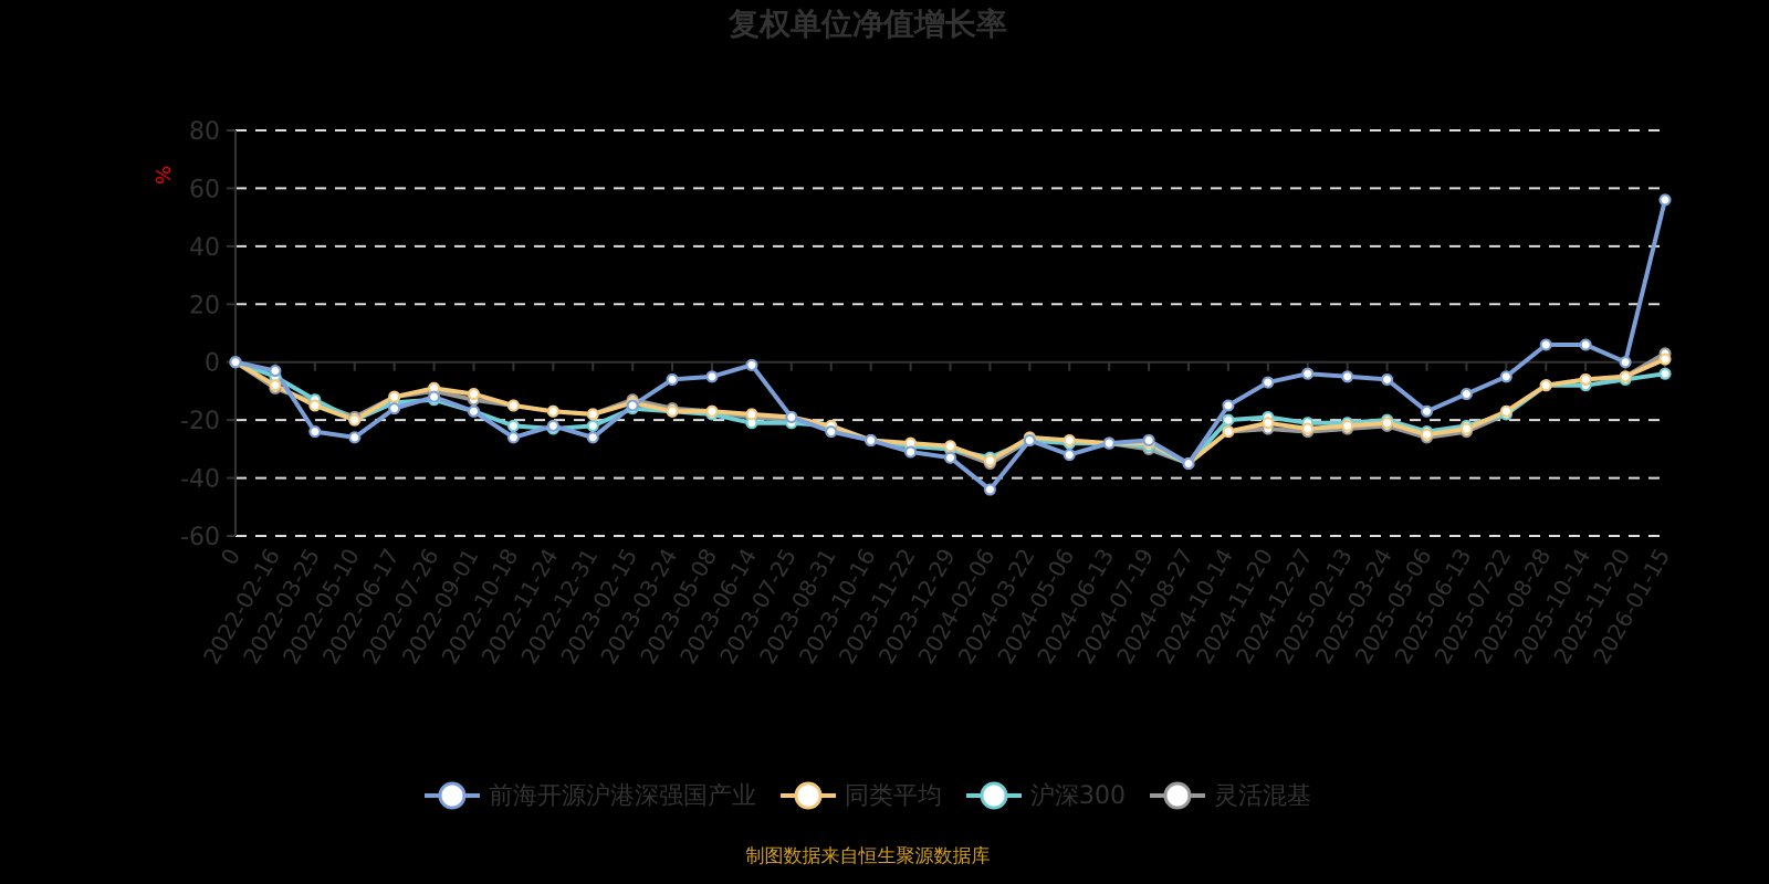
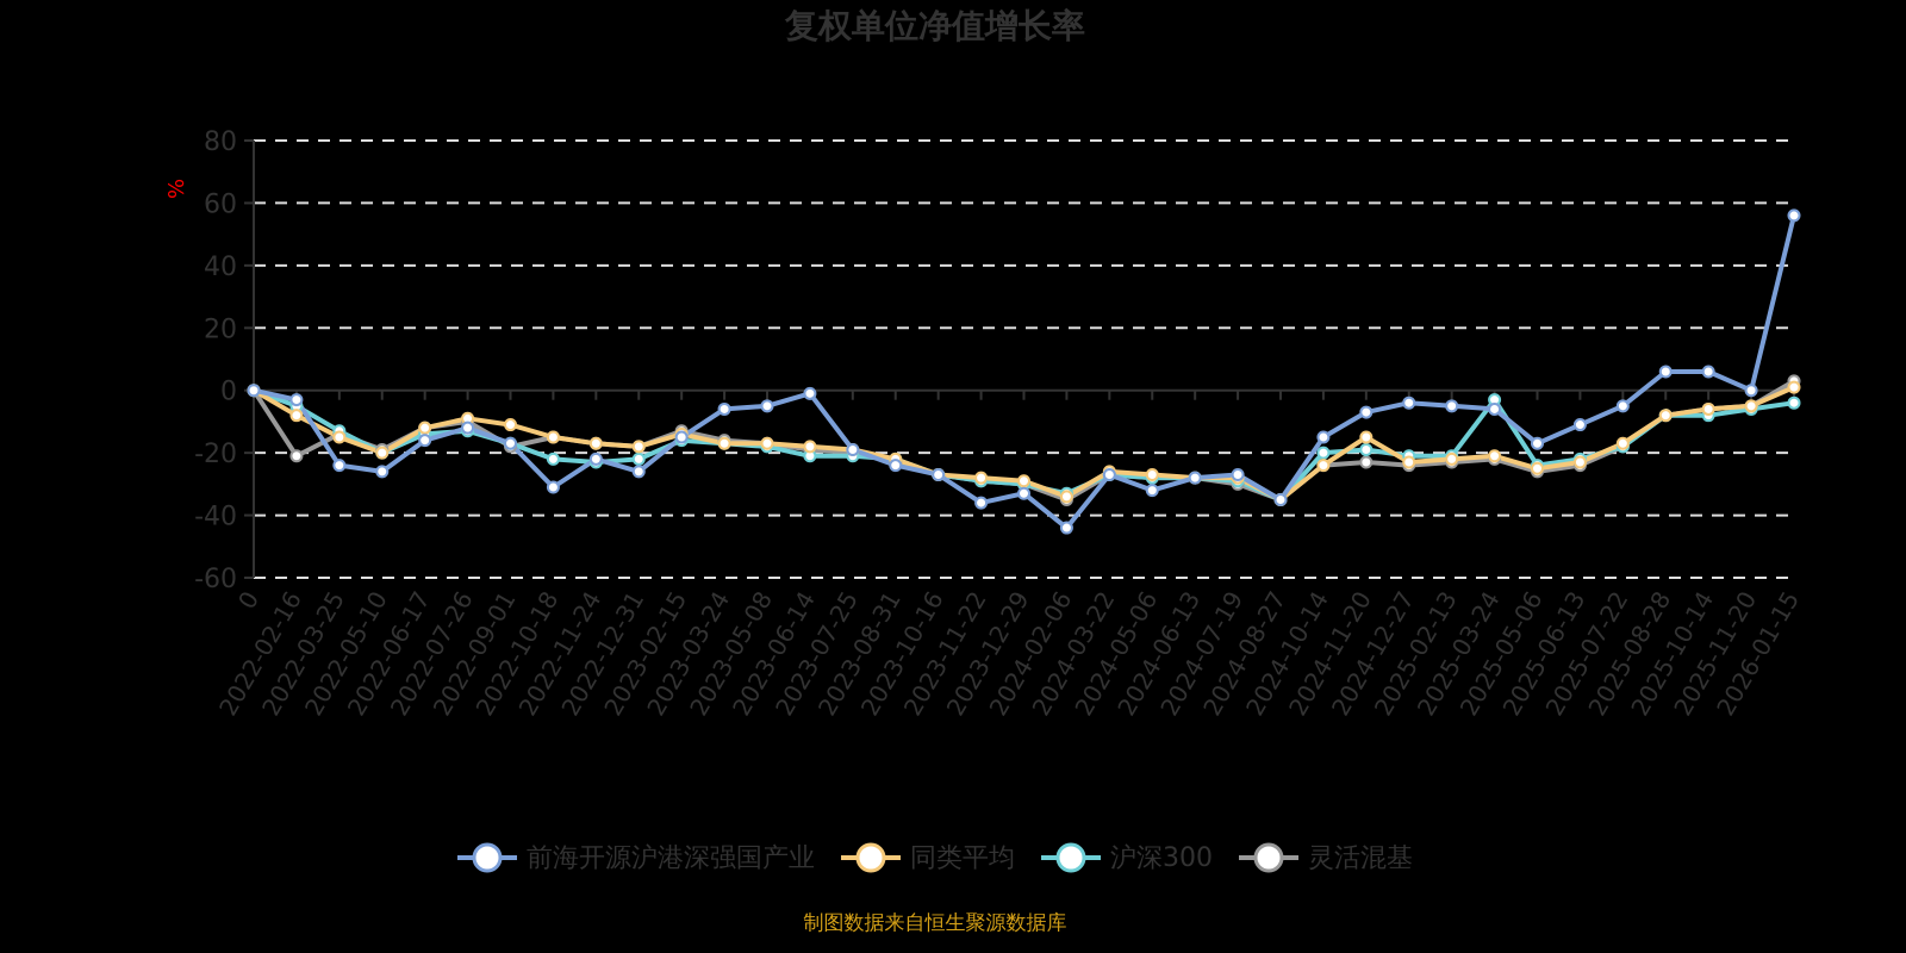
灵活混基/2022-02-16: -9 -> -21
灵活混基/2022-09-01: -13 -> -18
前海开源沪港深强国产业/2022-10-18: -26 -> -31
前海开源沪港深强国产业/2023-11-22: -31 -> -36
同类平均/2024-11-20: -21 -> -15
沪深300/2025-03-24: -20 -> -3
